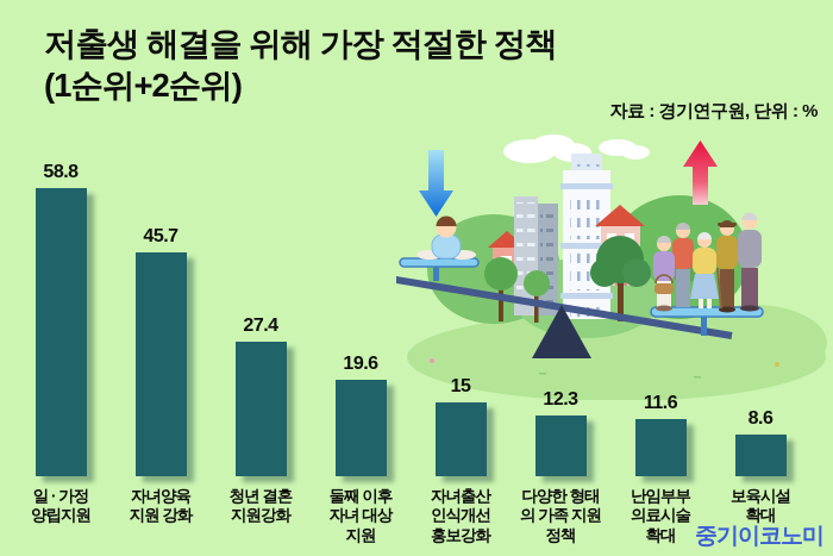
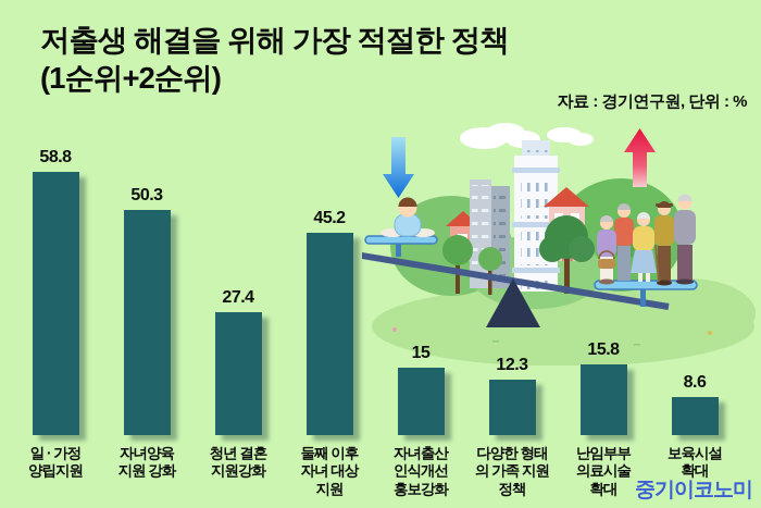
자녀양육 지원 강화: 45.7 -> 50.3
둘째 이후 자녀 대상 지원: 19.6 -> 45.2
난임부부 의료시술 확대: 11.6 -> 15.8
